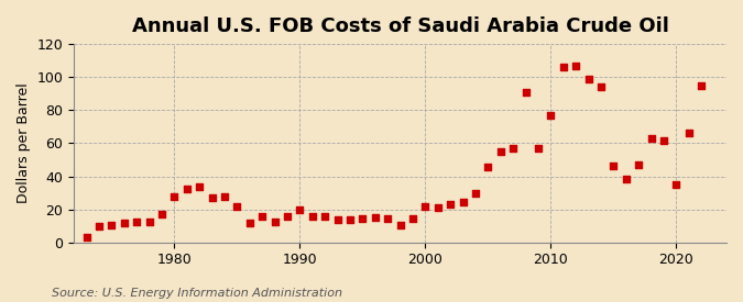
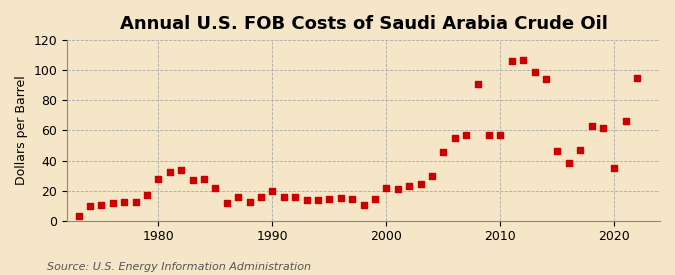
2010: 77 -> 57
